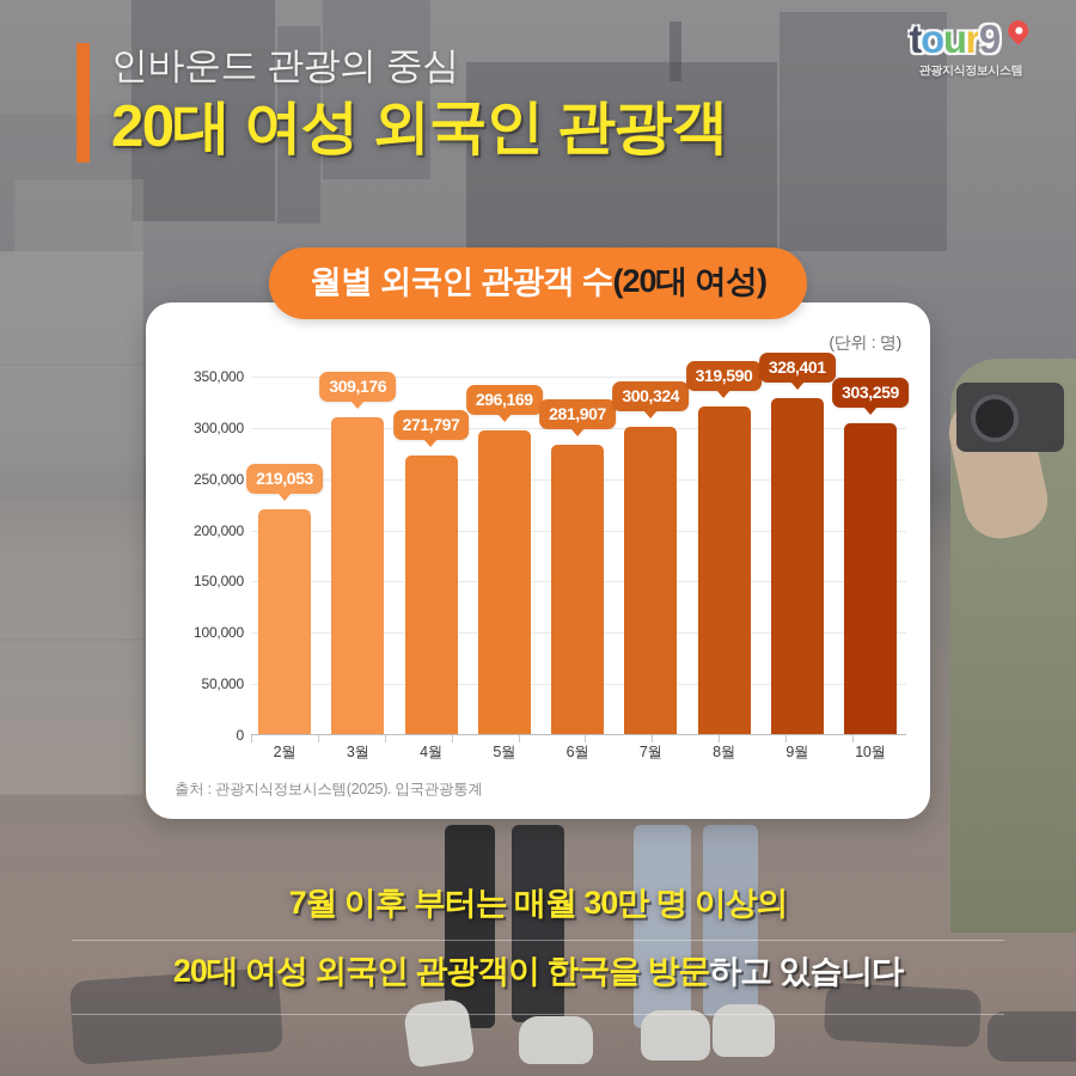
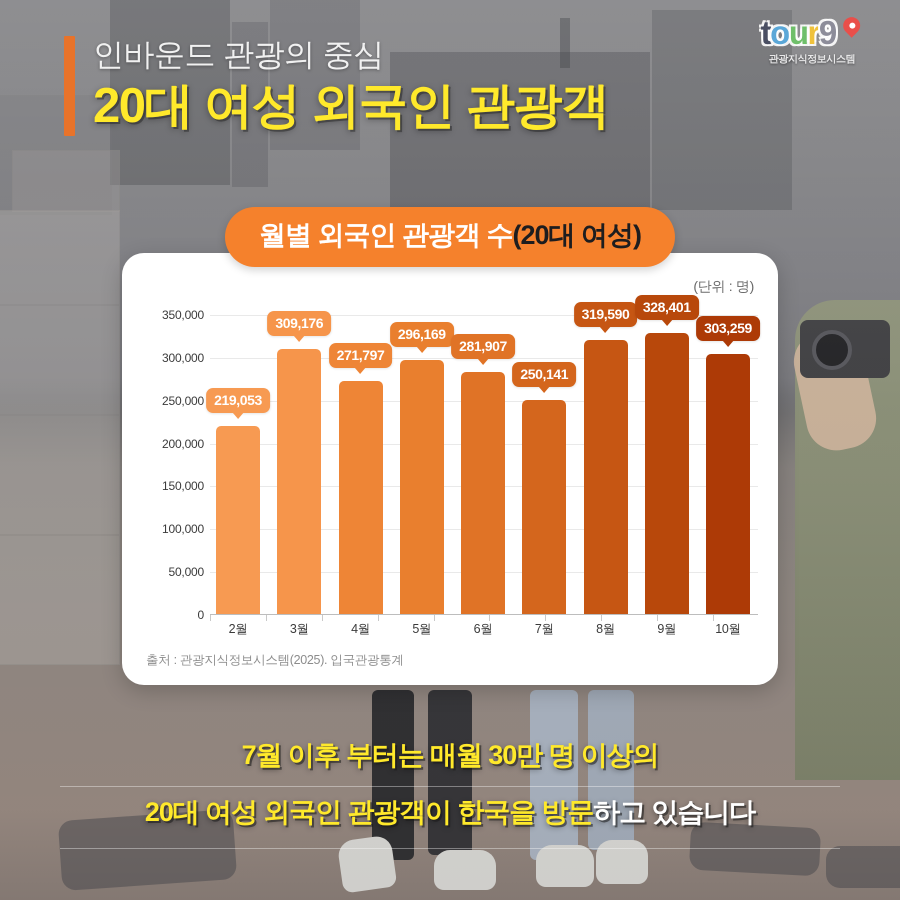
7월: 300,324 -> 250,141
